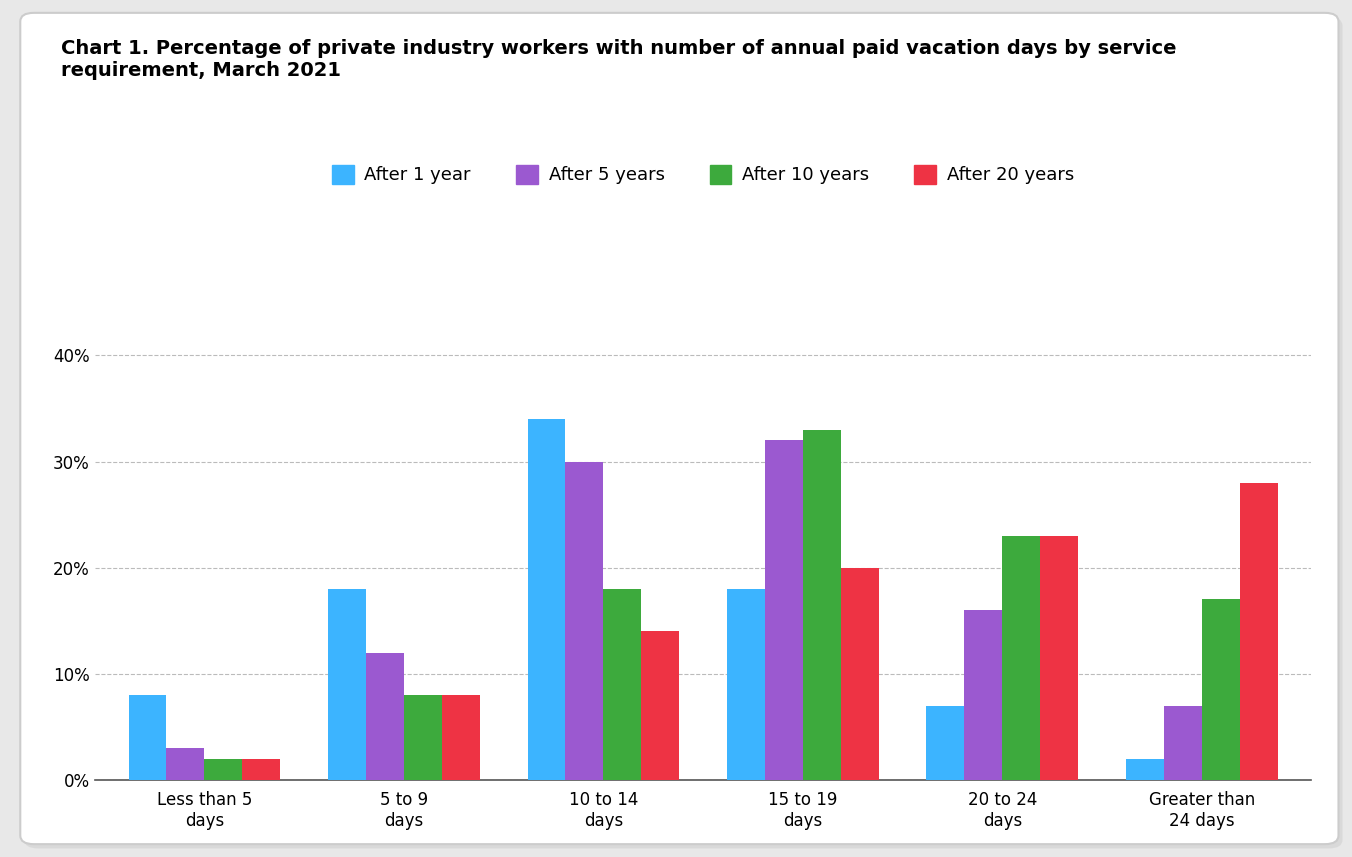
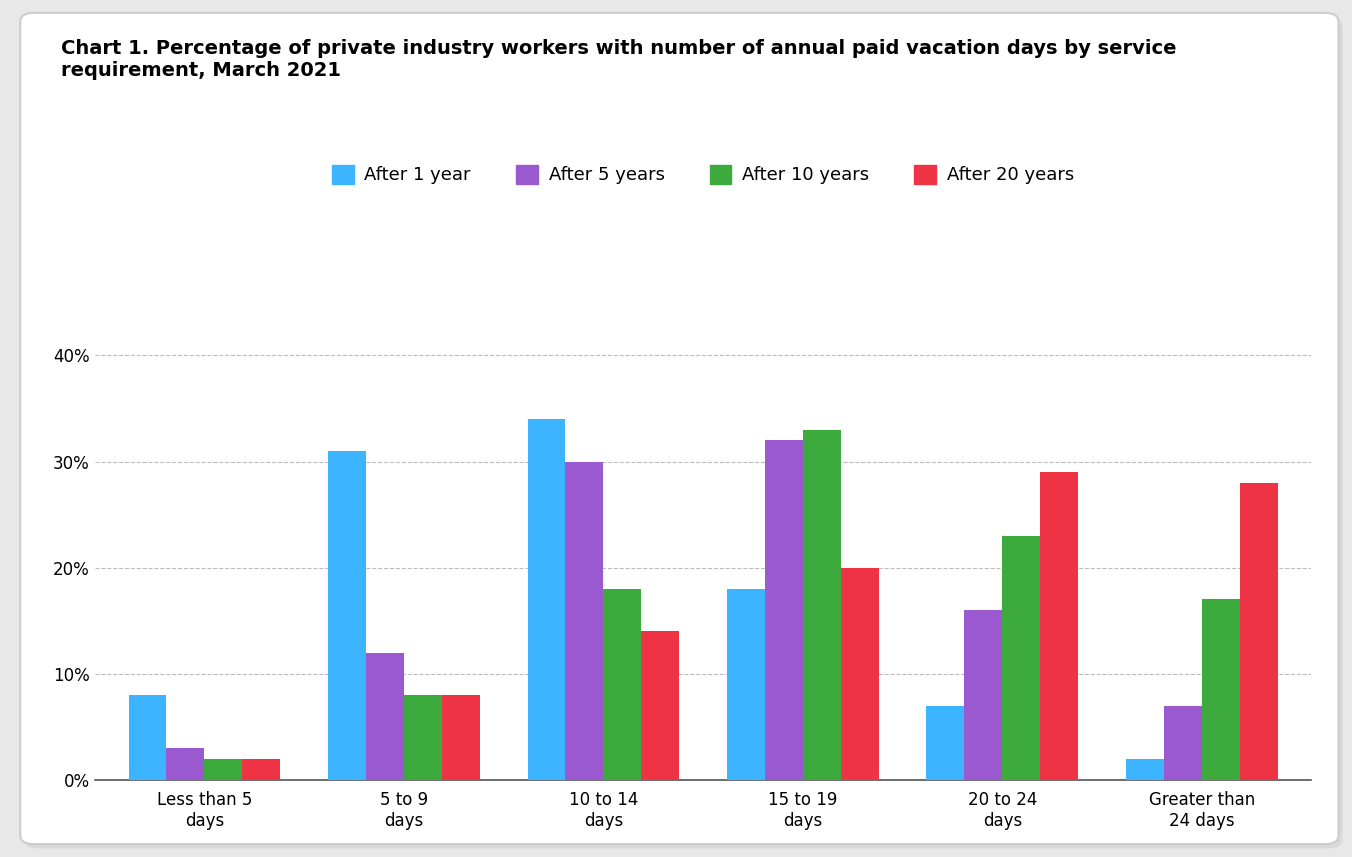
After 1 year/5 to 9 days: 18% -> 31%
After 20 years/20 to 24 days: 23% -> 29%
